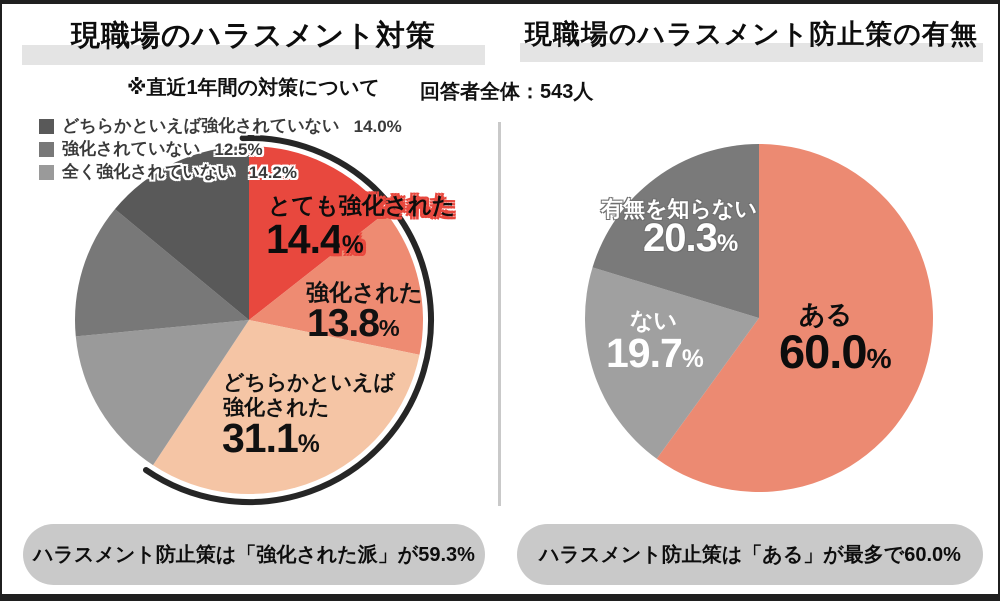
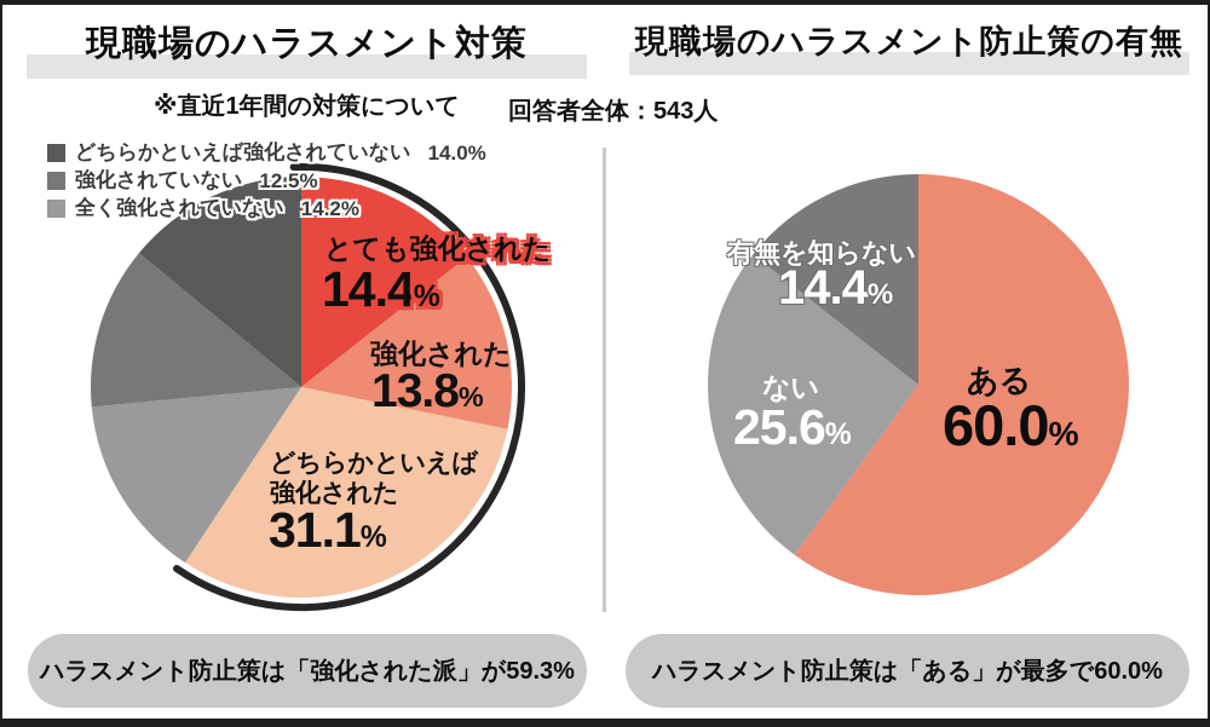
現職場のハラスメント防止策の有無/ない: 19.7 -> 25.6
現職場のハラスメント防止策の有無/有無を知らない: 20.3 -> 14.4
